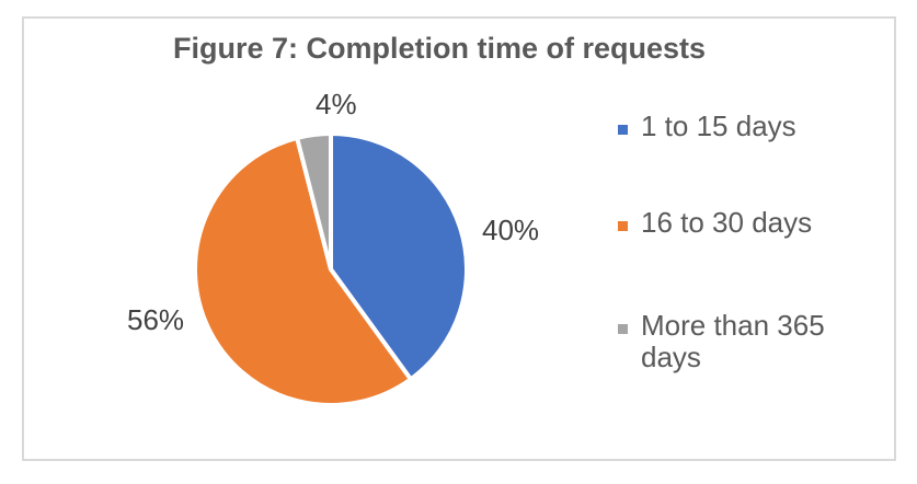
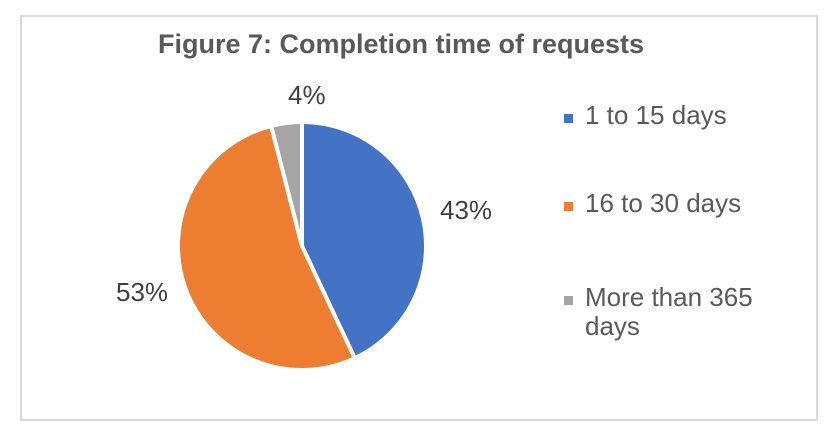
1 to 15 days: 40% -> 43%
16 to 30 days: 56% -> 53%
